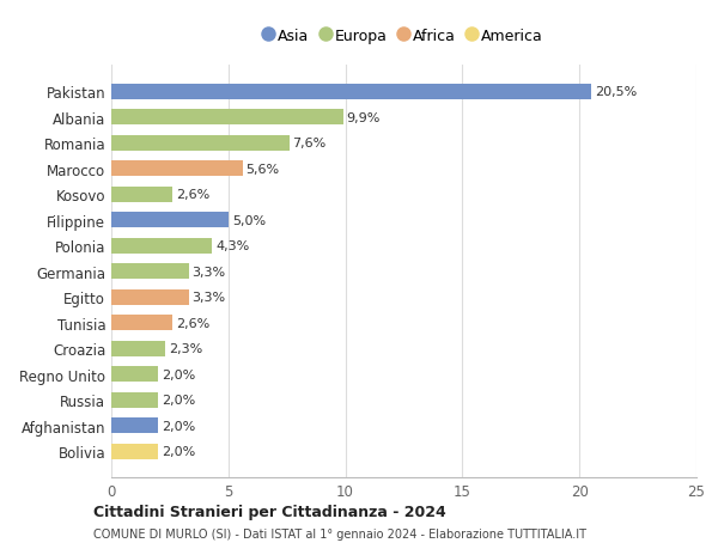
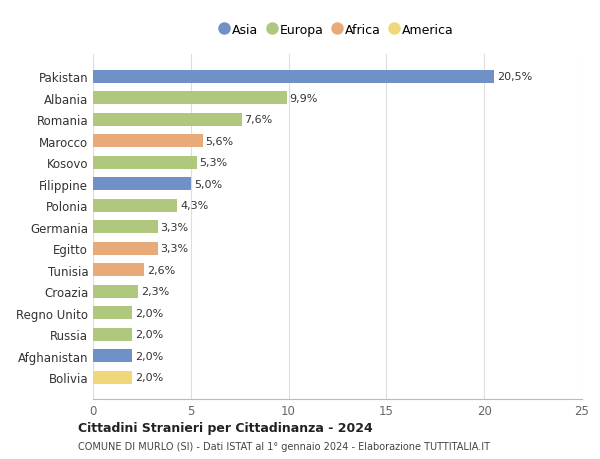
Kosovo: 2,6% -> 5,3%
